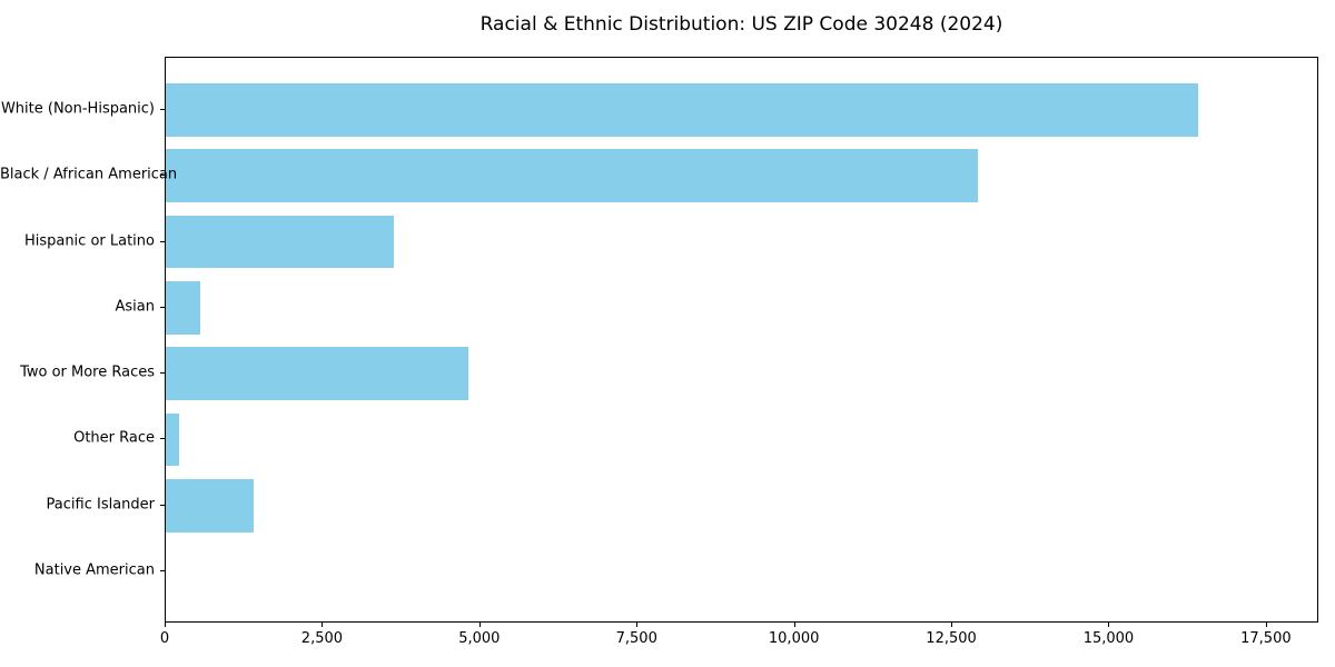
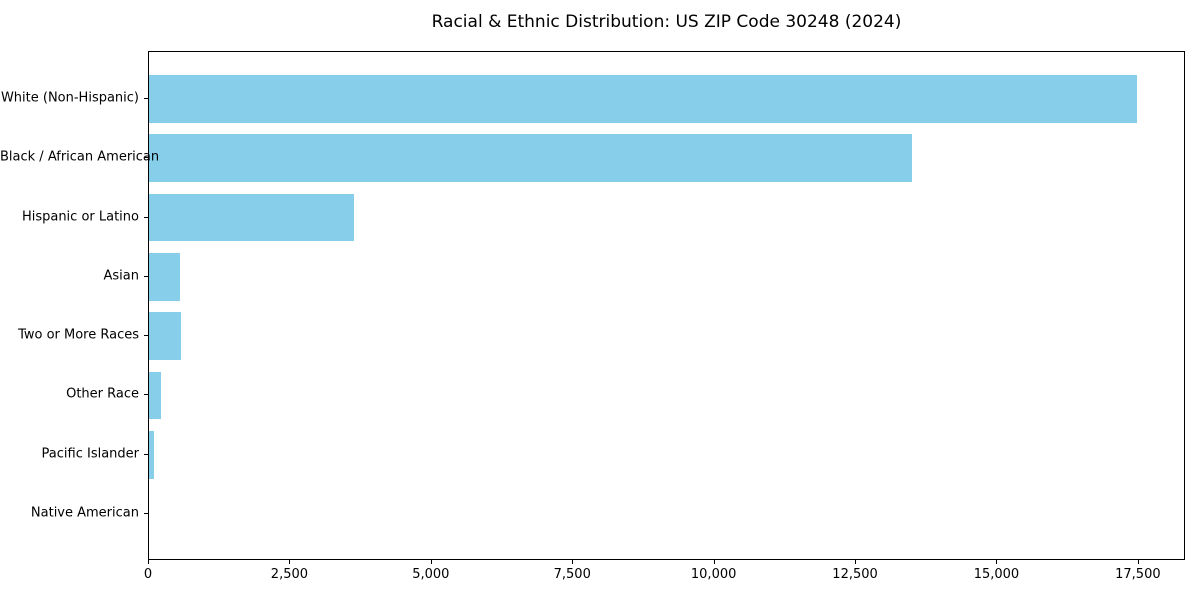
White (Non-Hispanic): 16400 -> 17500
Black / African American: 12900 -> 13500
Two or More Races: 4800 -> 600
Pacific Islander: 1400 -> 100
